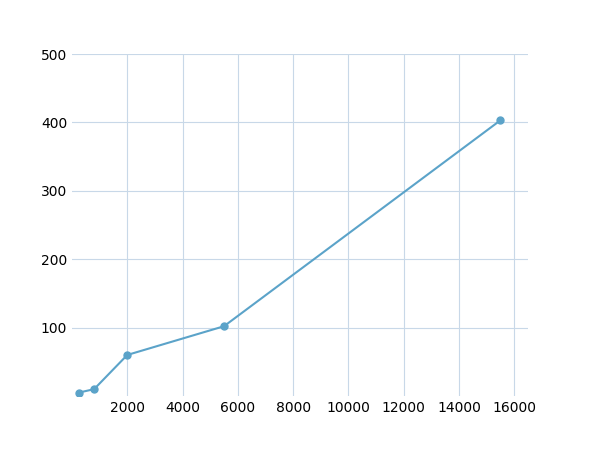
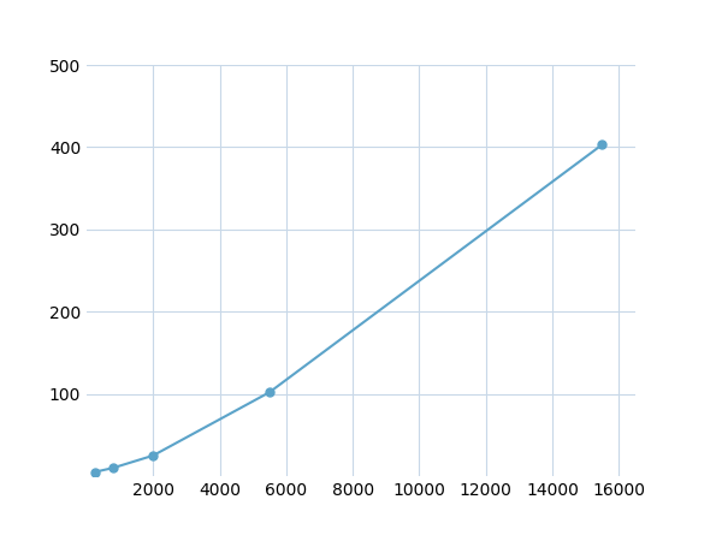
2000: 60 -> 25
